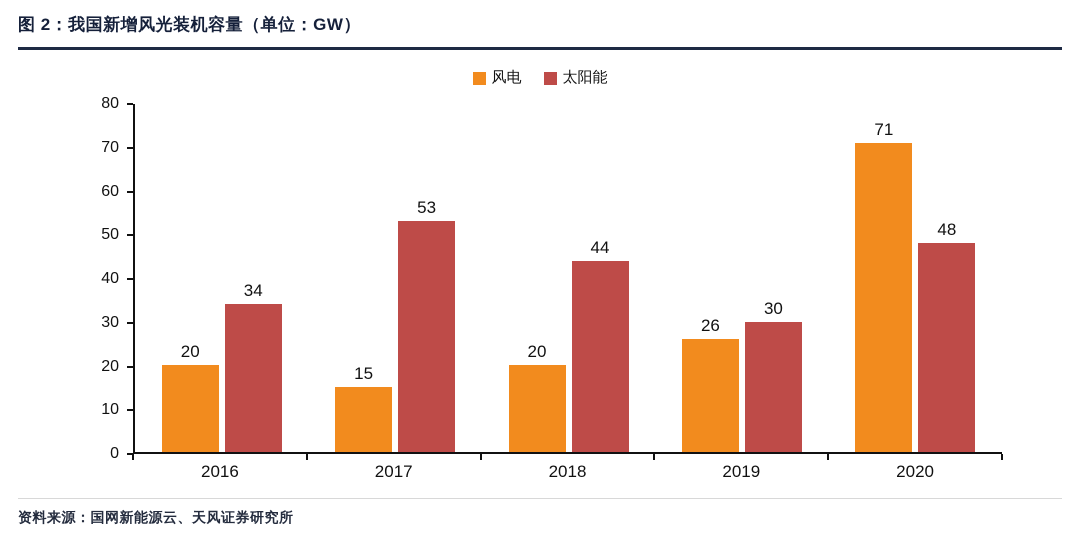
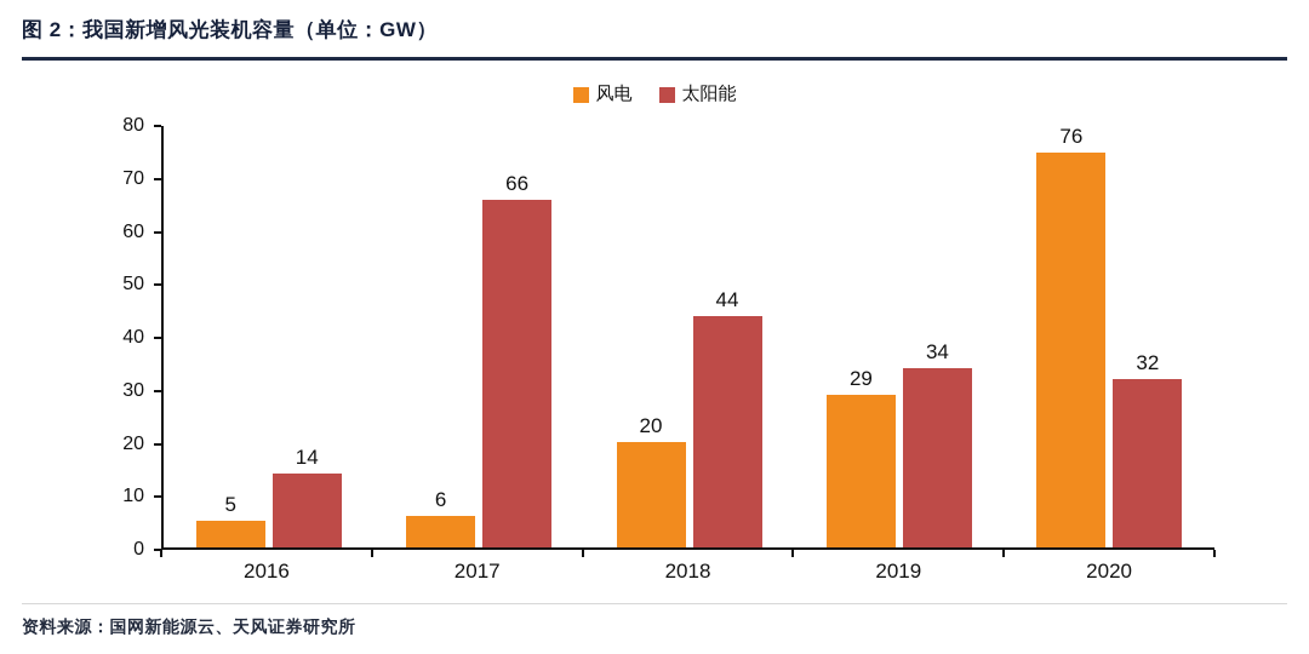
风电/2016: 20 -> 5
太阳能/2016: 34 -> 14
风电/2017: 15 -> 6
太阳能/2017: 53 -> 66
风电/2019: 26 -> 29
太阳能/2019: 30 -> 34
风电/2020: 71 -> 76
太阳能/2020: 48 -> 32
